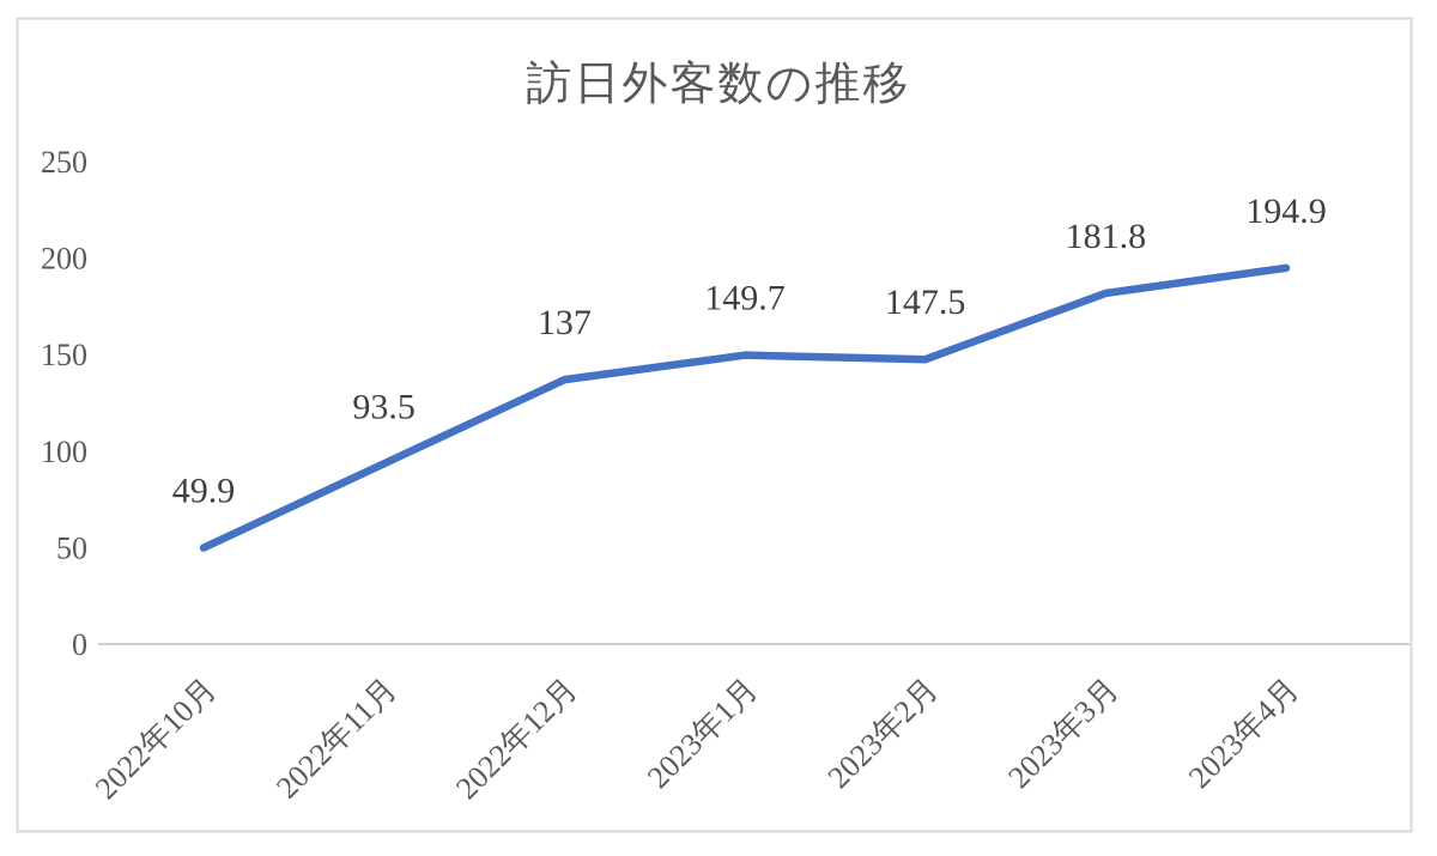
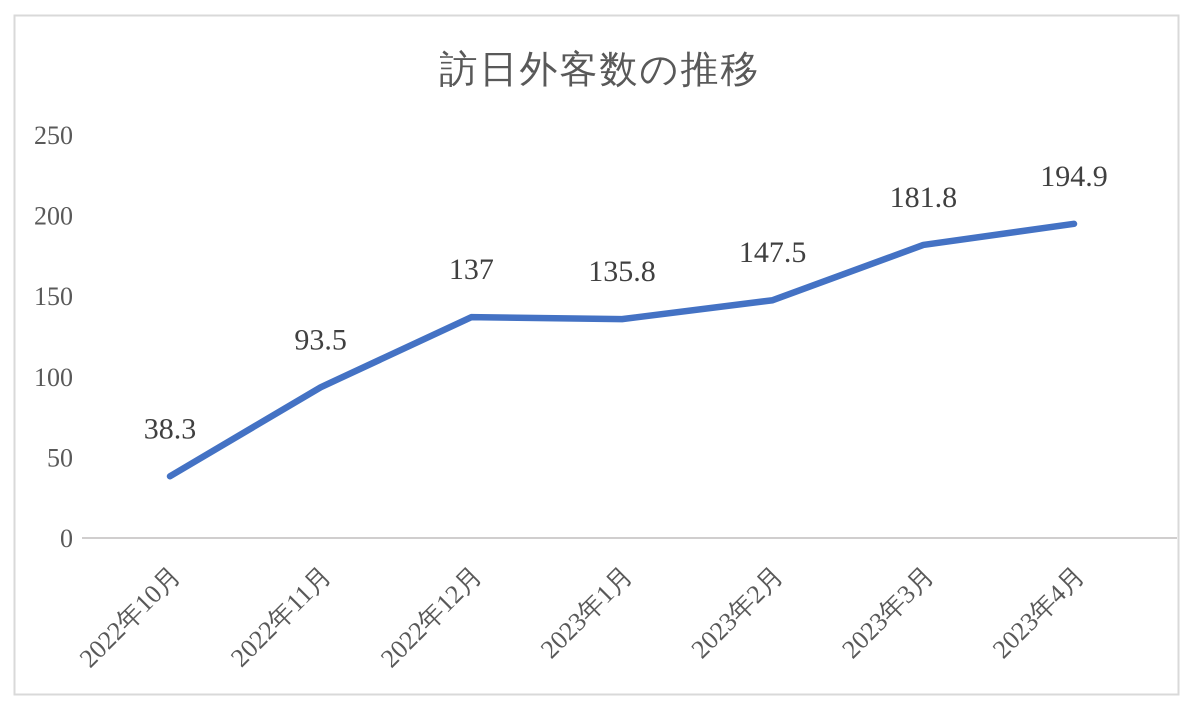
2022年10月: 49.9 -> 38.3
2023年1月: 149.7 -> 135.8
